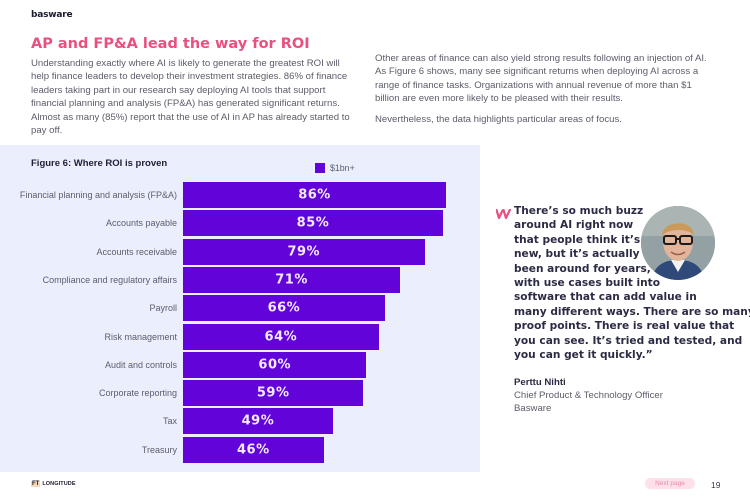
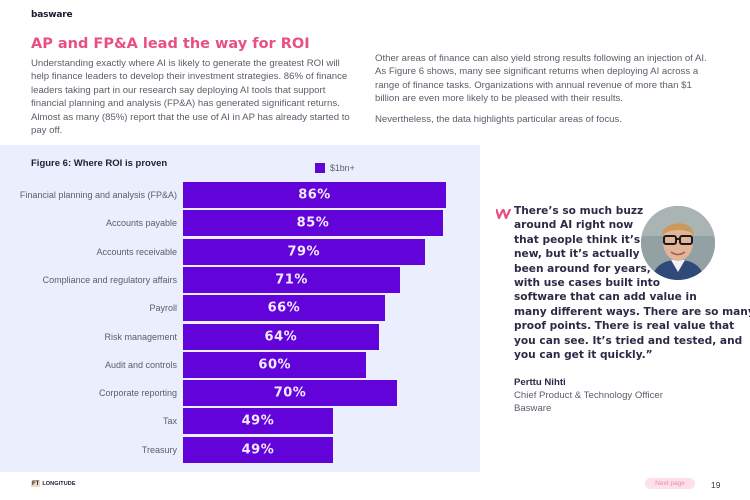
Corporate reporting: 59% -> 70%
Treasury: 46% -> 49%
